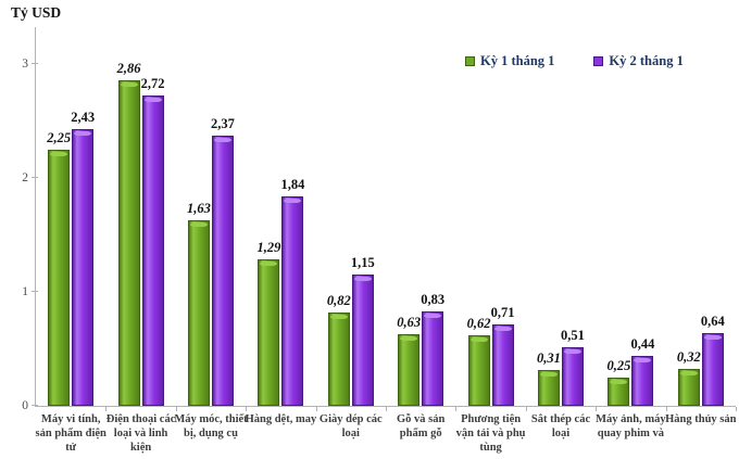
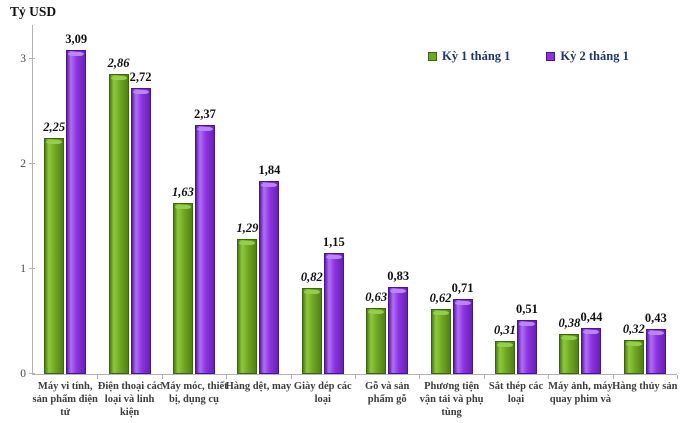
Kỳ 2 tháng 1/Máy vi tính, sản phẩm điện tử: 2,43 -> 3,09
Kỳ 1 tháng 1/Máy ảnh, máy quay phim và: 0,25 -> 0,38
Kỳ 2 tháng 1/Hàng thủy sản: 0,64 -> 0,43
